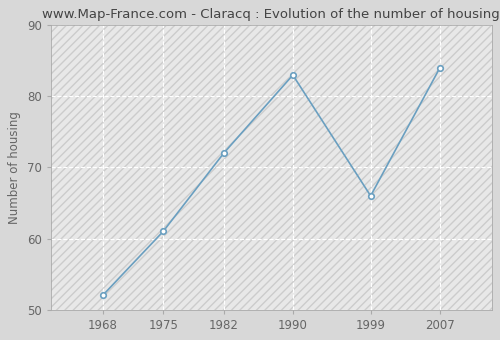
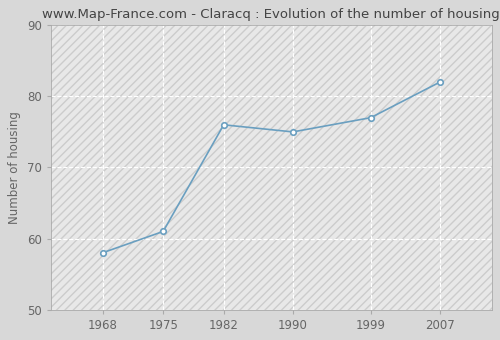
1968: 52 -> 58
1982: 72 -> 76
1990: 83 -> 75
1999: 66 -> 77
2007: 84 -> 82
